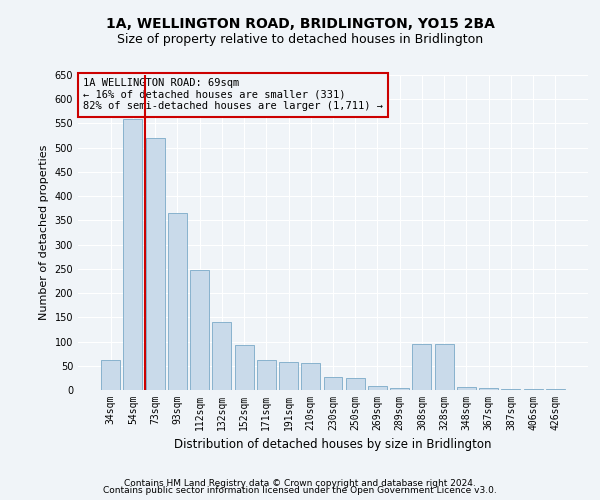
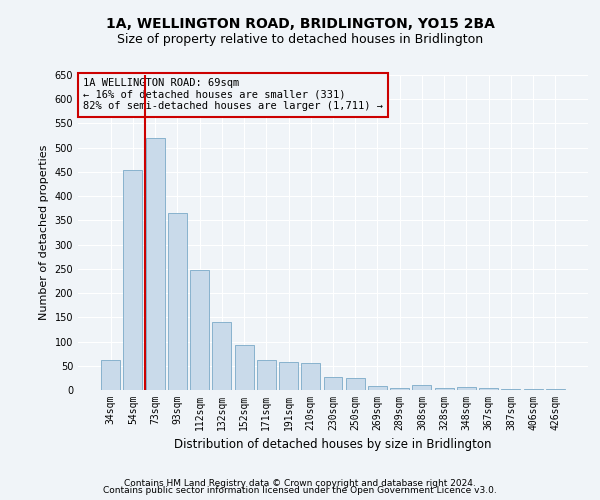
54sqm: 560 -> 455
308sqm: 95 -> 11
328sqm: 95 -> 5
